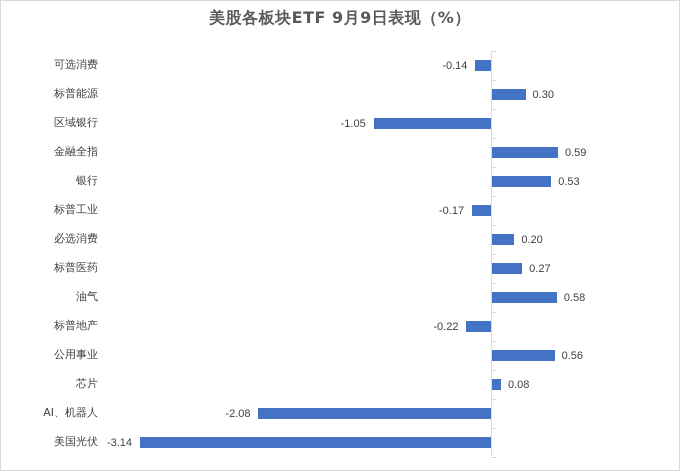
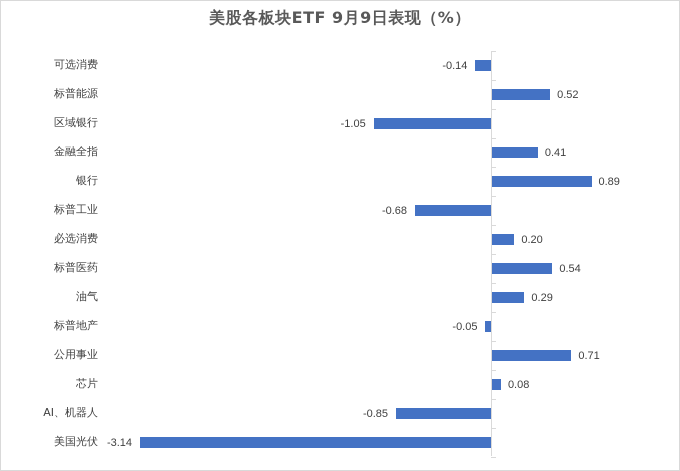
标普能源: 0.30 -> 0.52
金融全指: 0.59 -> 0.41
银行: 0.53 -> 0.89
标普工业: -0.17 -> -0.68
标普医药: 0.27 -> 0.54
油气: 0.58 -> 0.29
标普地产: -0.22 -> -0.05
公用事业: 0.56 -> 0.71
AI、机器人: -2.08 -> -0.85
